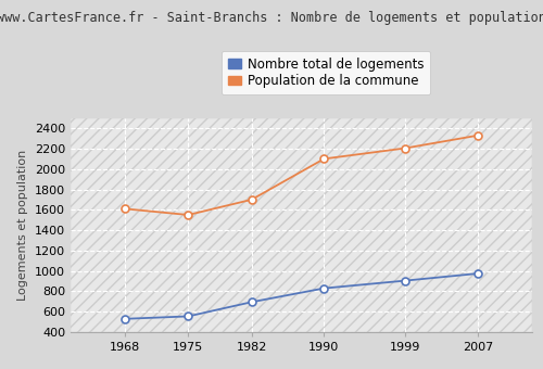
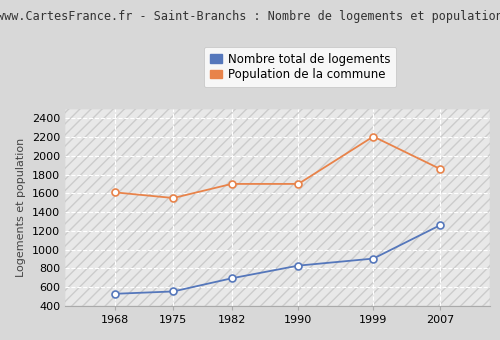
Population de la commune/1990: 2100 -> 1700
Nombre total de logements/2007: 980 -> 1260
Population de la commune/2007: 2330 -> 1860
